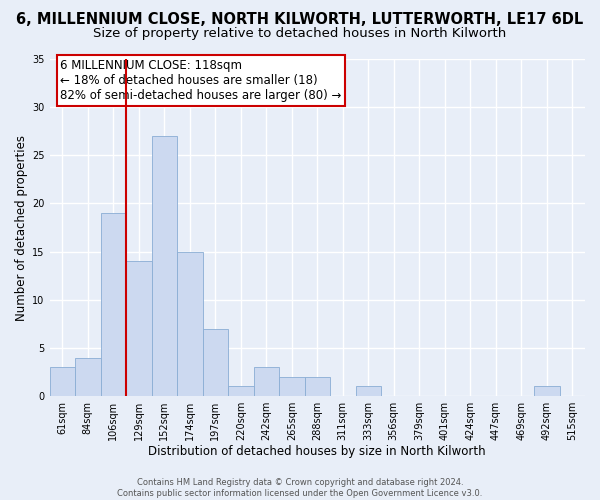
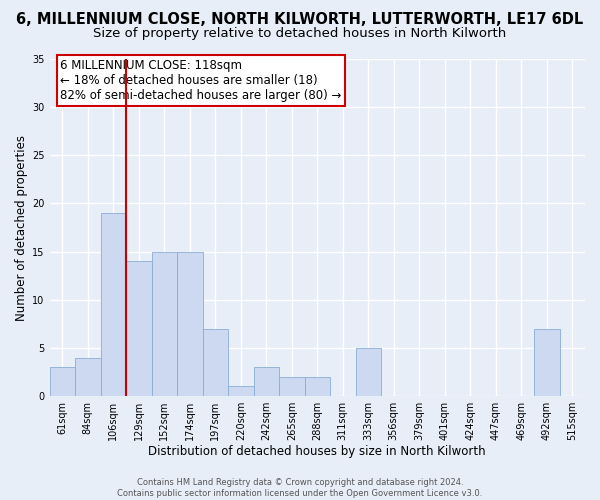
152sqm: 27 -> 15
333sqm: 1 -> 5
492sqm: 1 -> 7
